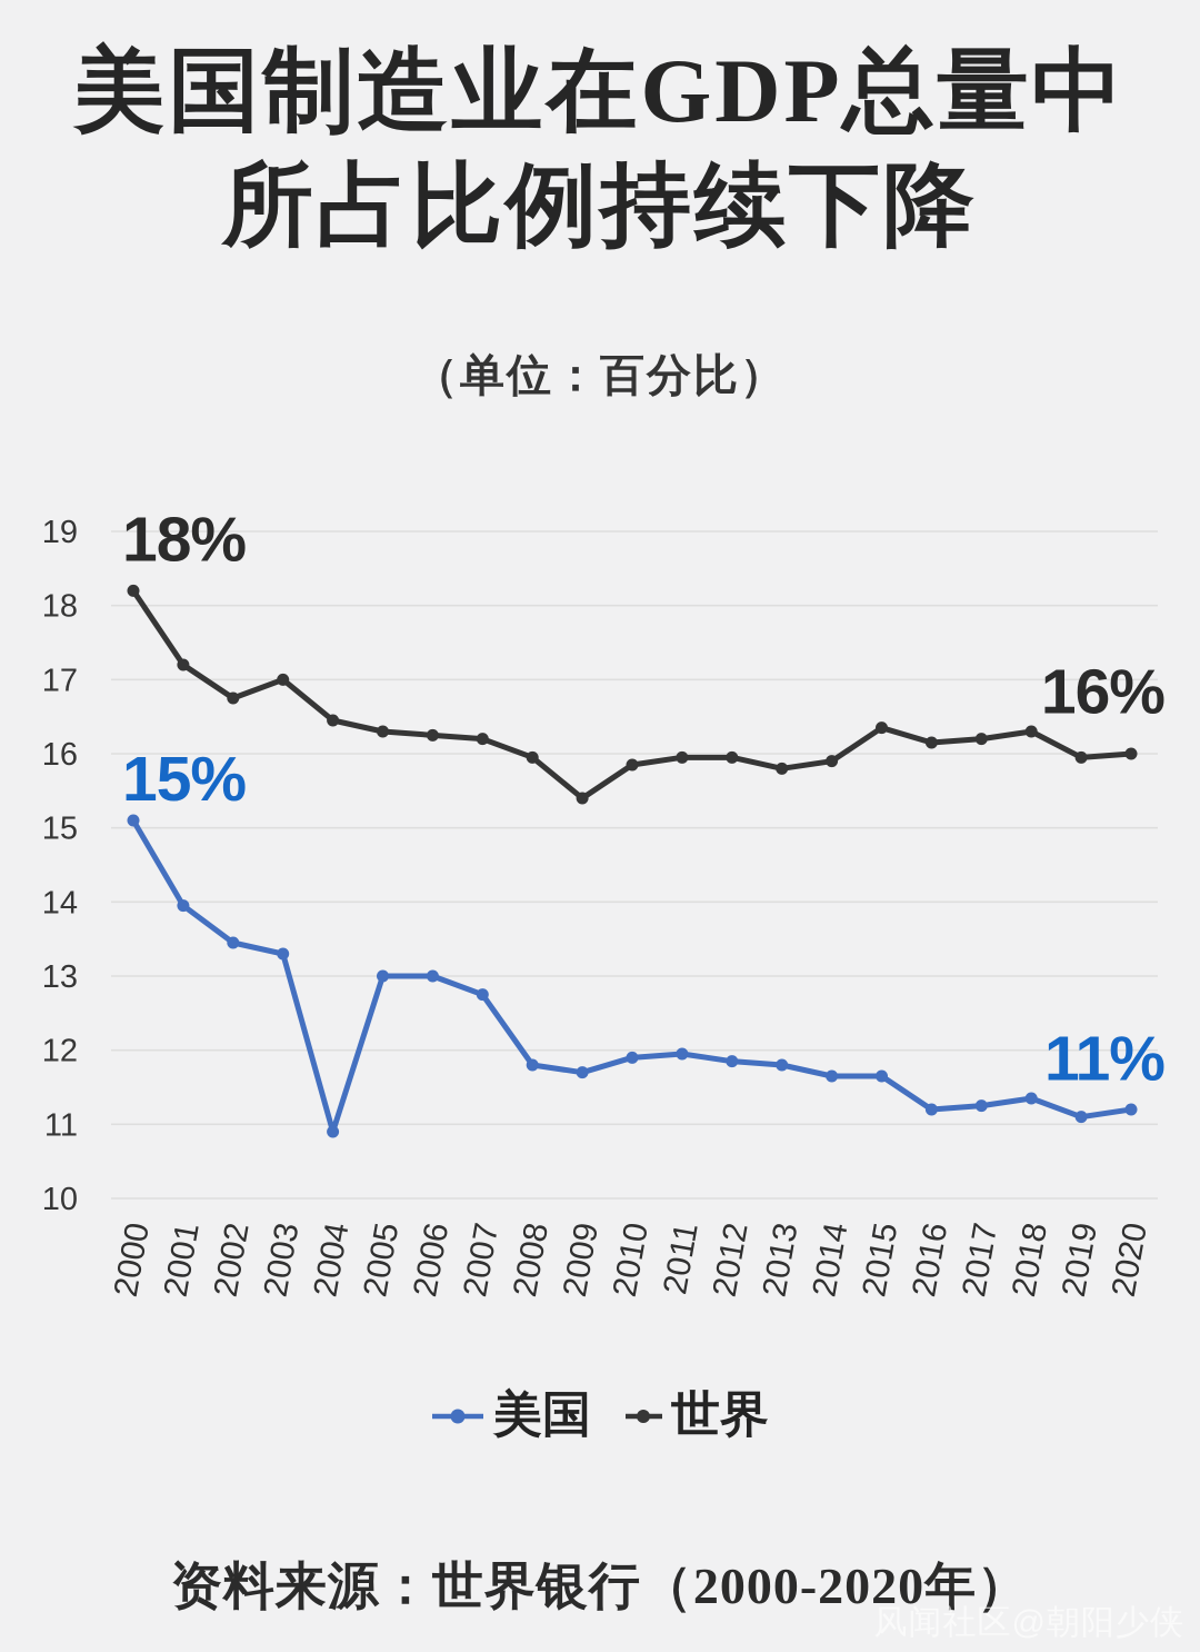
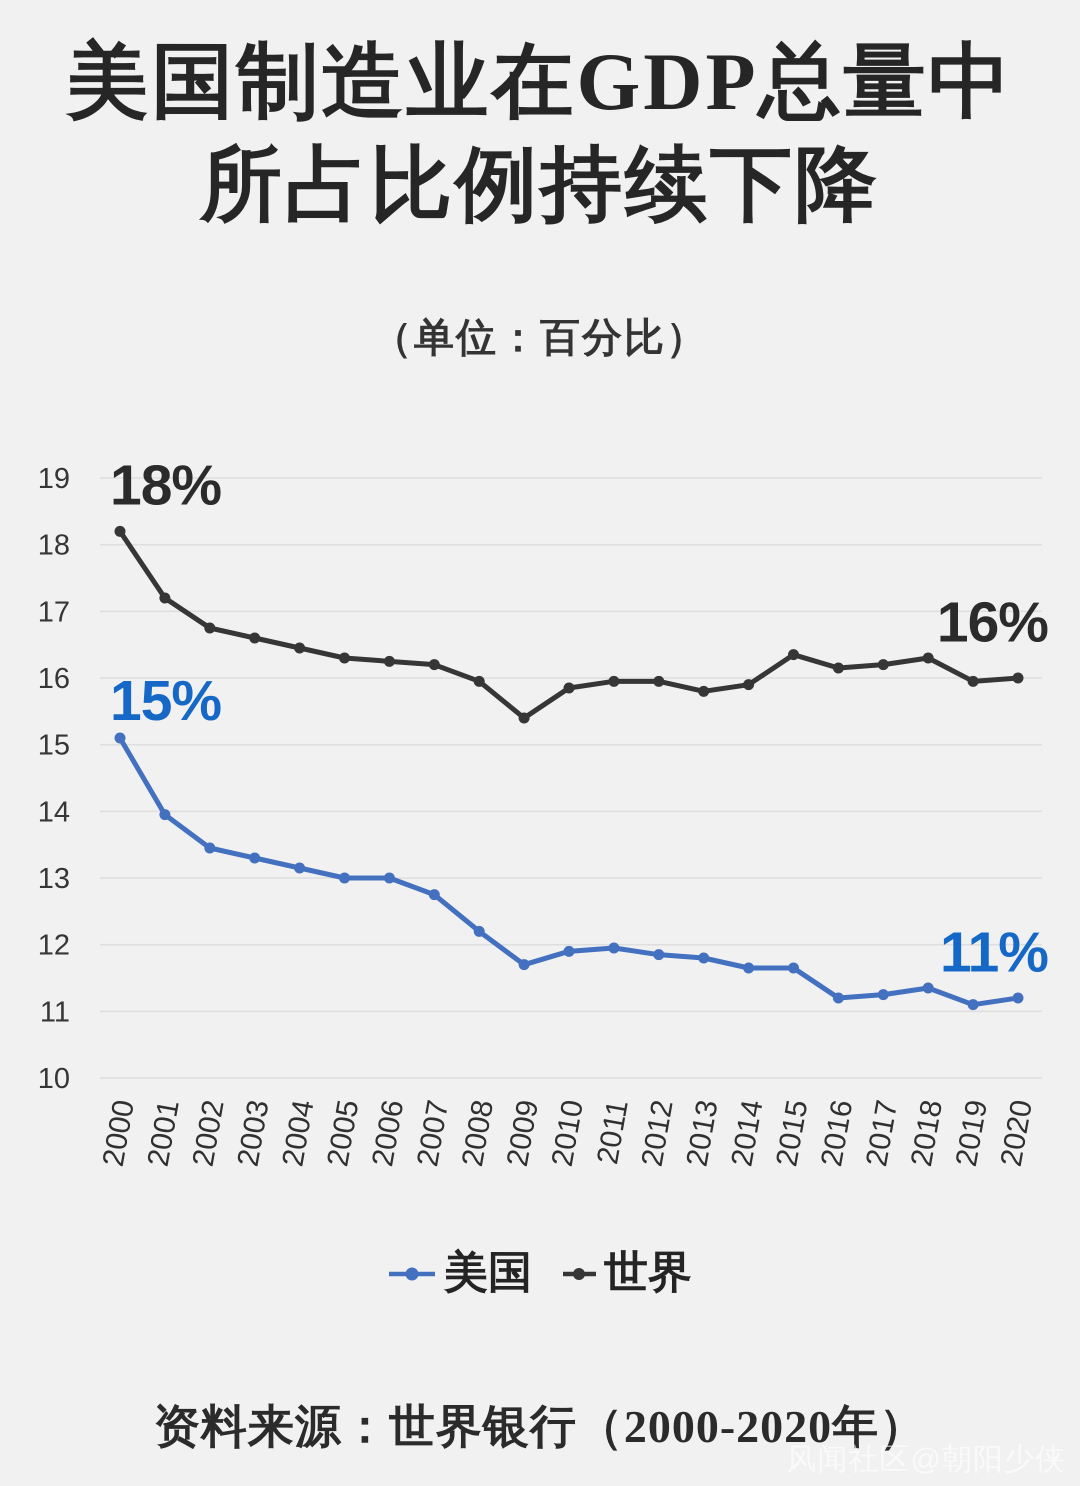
世界/2003: 17.0 -> 16.6
美国/2004: 10.9 -> 13.2
美国/2008: 11.8 -> 12.2
